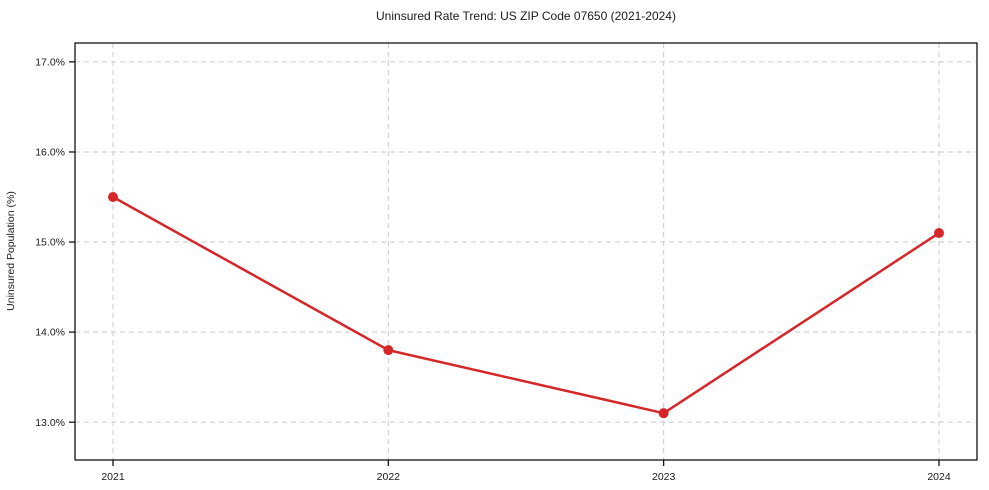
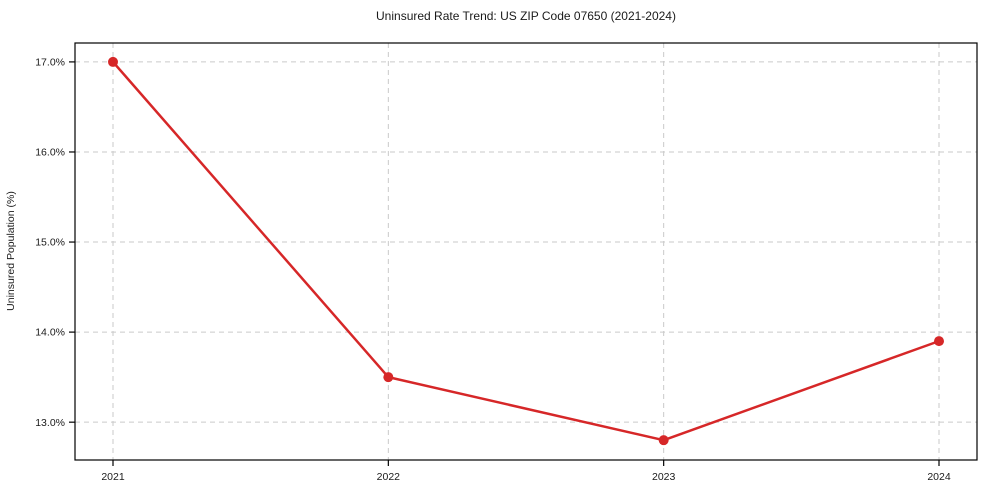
2021: 15.5% -> 17.0%
2022: 13.8% -> 13.5%
2023: 13.1% -> 12.8%
2024: 15.1% -> 13.9%
